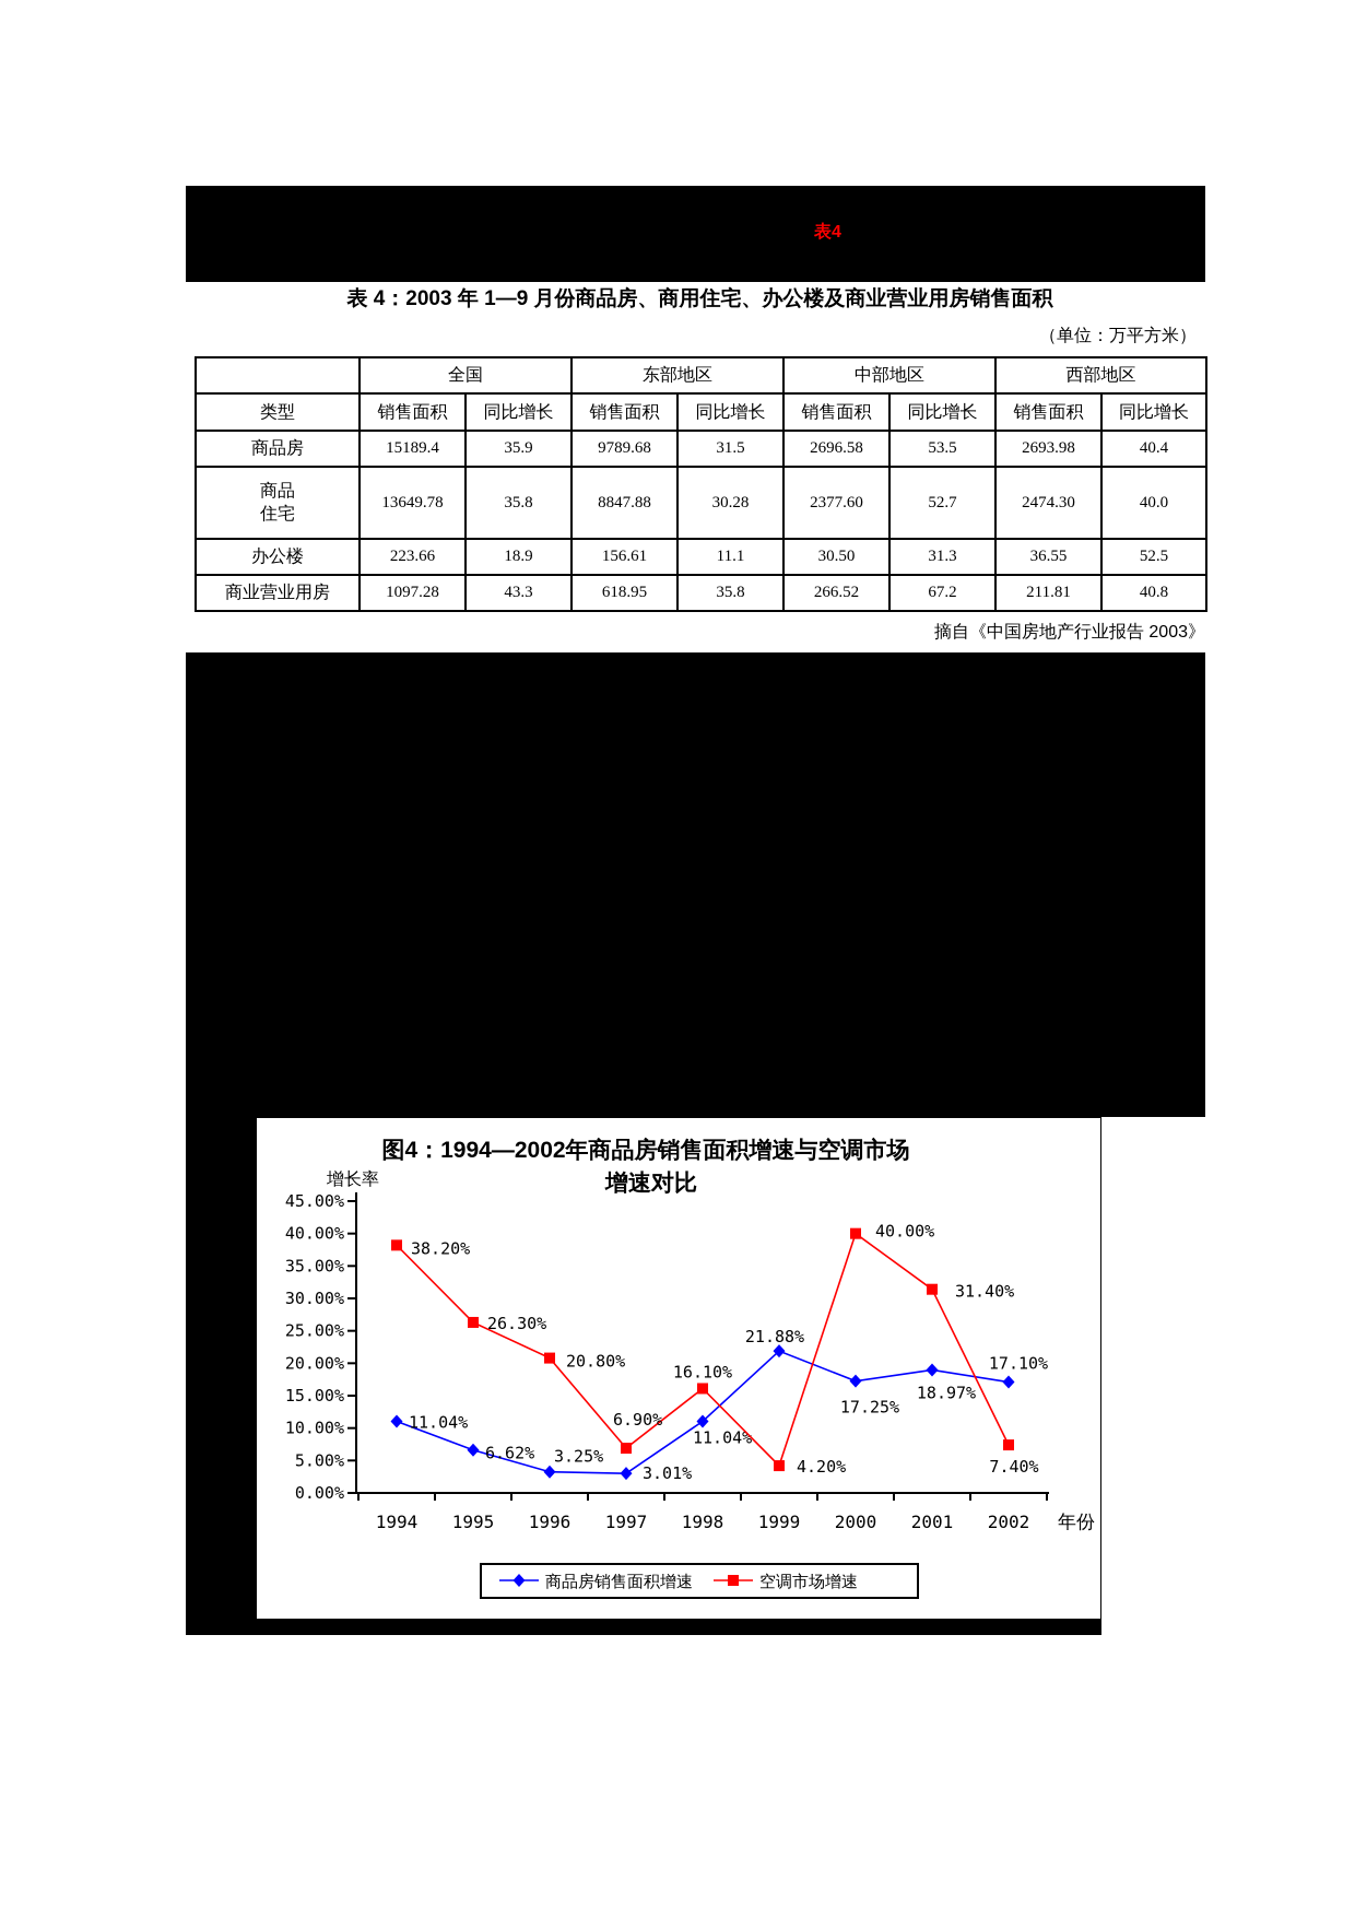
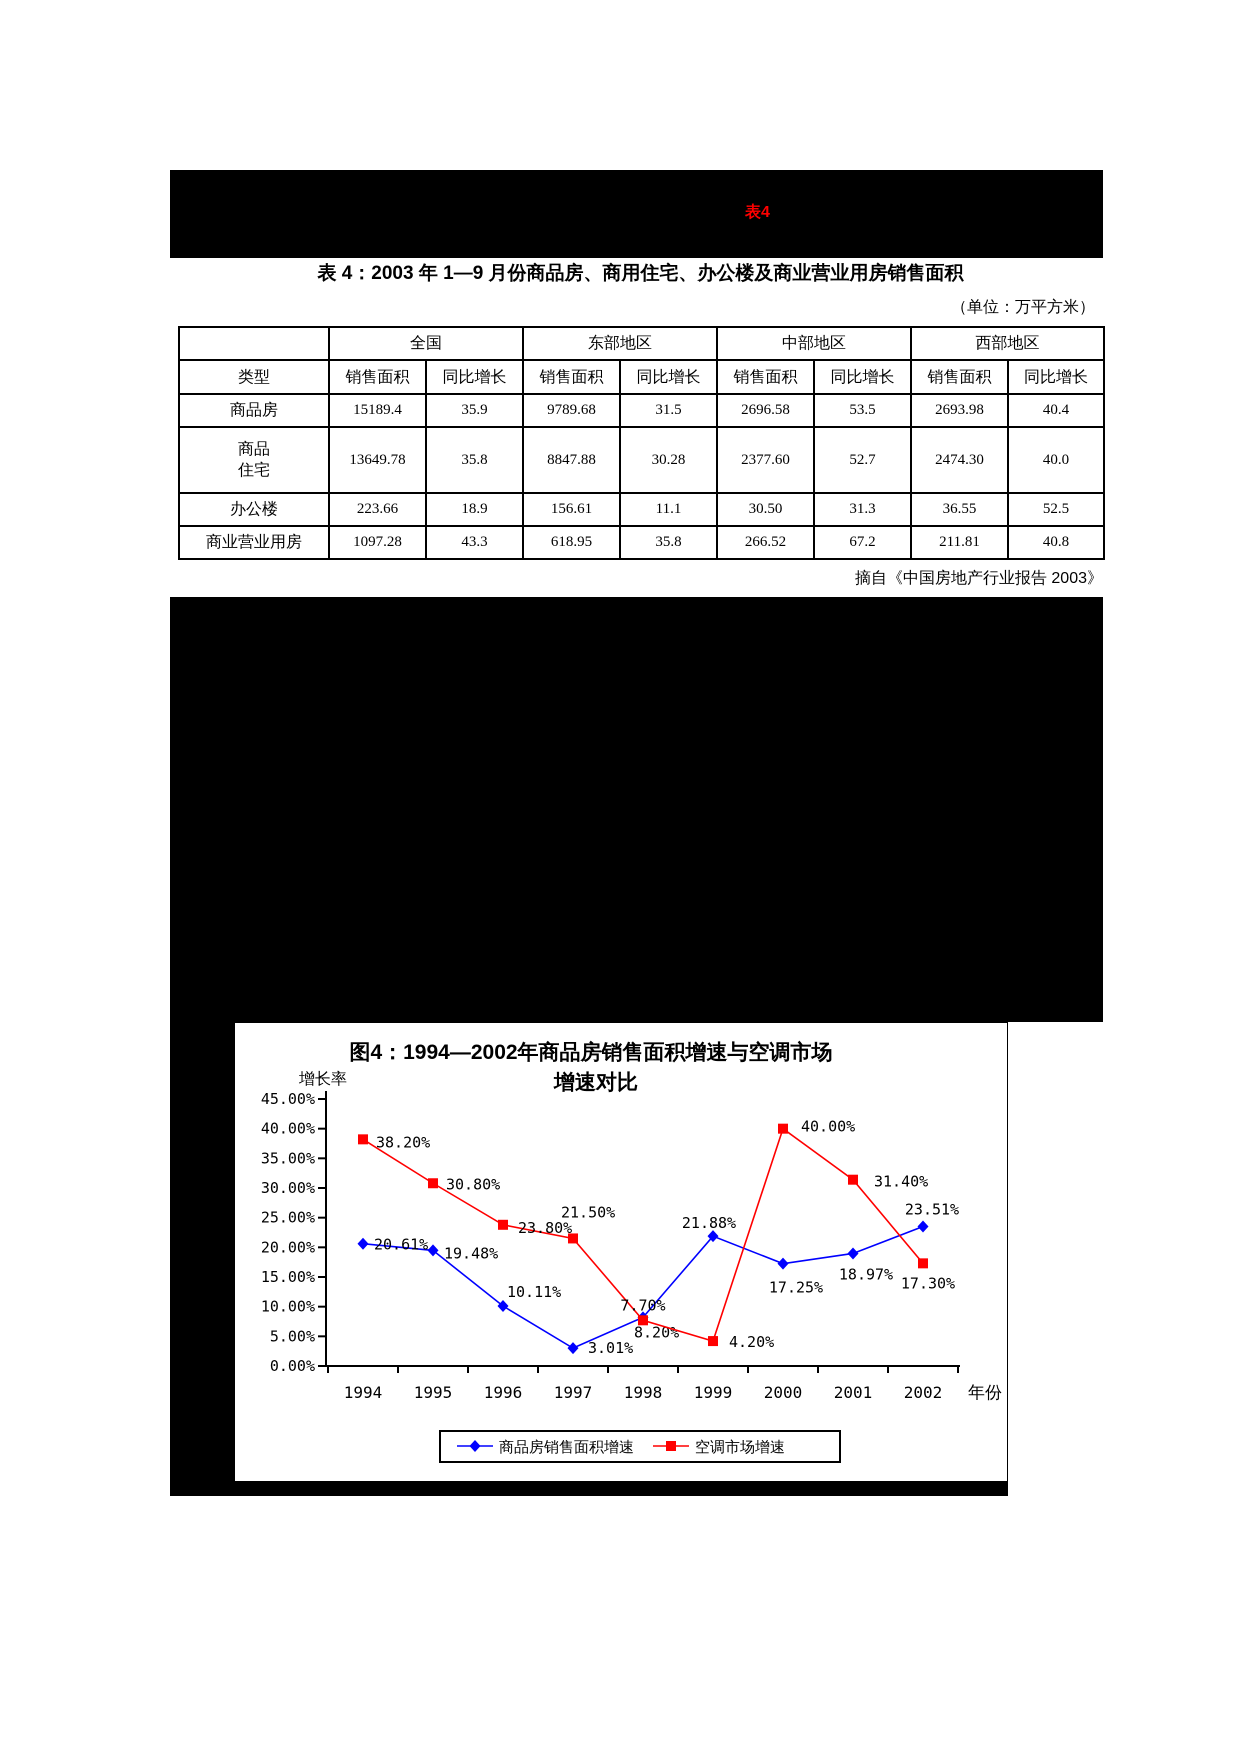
商品房销售面积增速/1994: 11.04% -> 20.61%
商品房销售面积增速/1995: 6.62% -> 19.48%
空调市场增速/1995: 26.30% -> 30.80%
商品房销售面积增速/1996: 3.25% -> 10.11%
空调市场增速/1996: 20.80% -> 23.80%
空调市场增速/1997: 6.90% -> 21.50%
商品房销售面积增速/1998: 11.04% -> 8.20%
空调市场增速/1998: 16.10% -> 7.70%
商品房销售面积增速/2002: 17.10% -> 23.51%
空调市场增速/2002: 7.40% -> 17.30%
